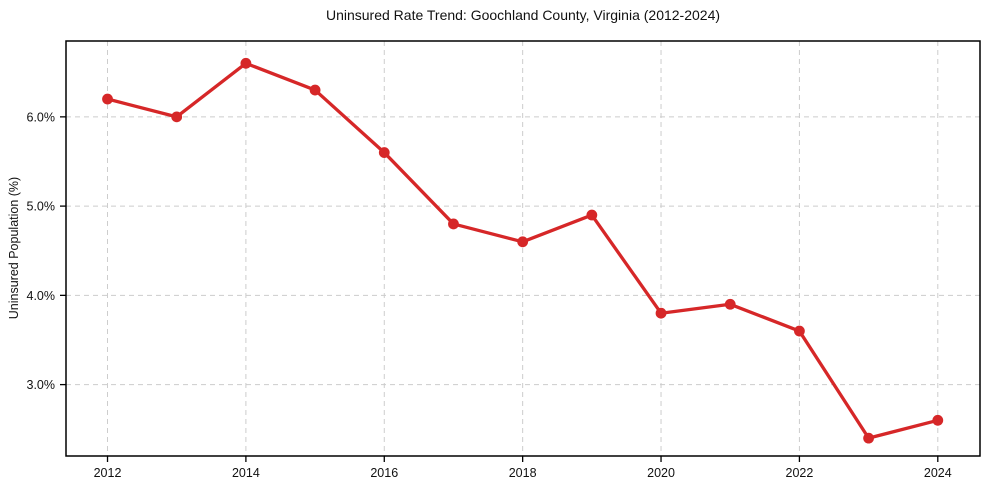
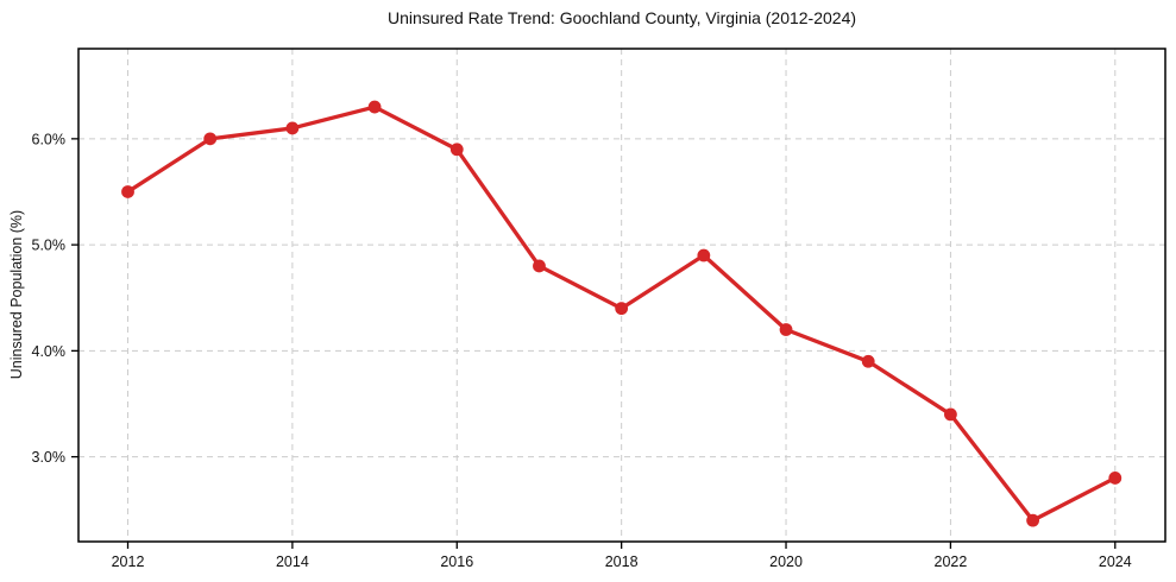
2012: 6.2% -> 5.5%
2014: 6.6% -> 6.1%
2016: 5.6% -> 5.9%
2018: 4.6% -> 4.4%
2020: 3.8% -> 4.2%
2022: 3.6% -> 3.4%
2024: 2.6% -> 2.8%
